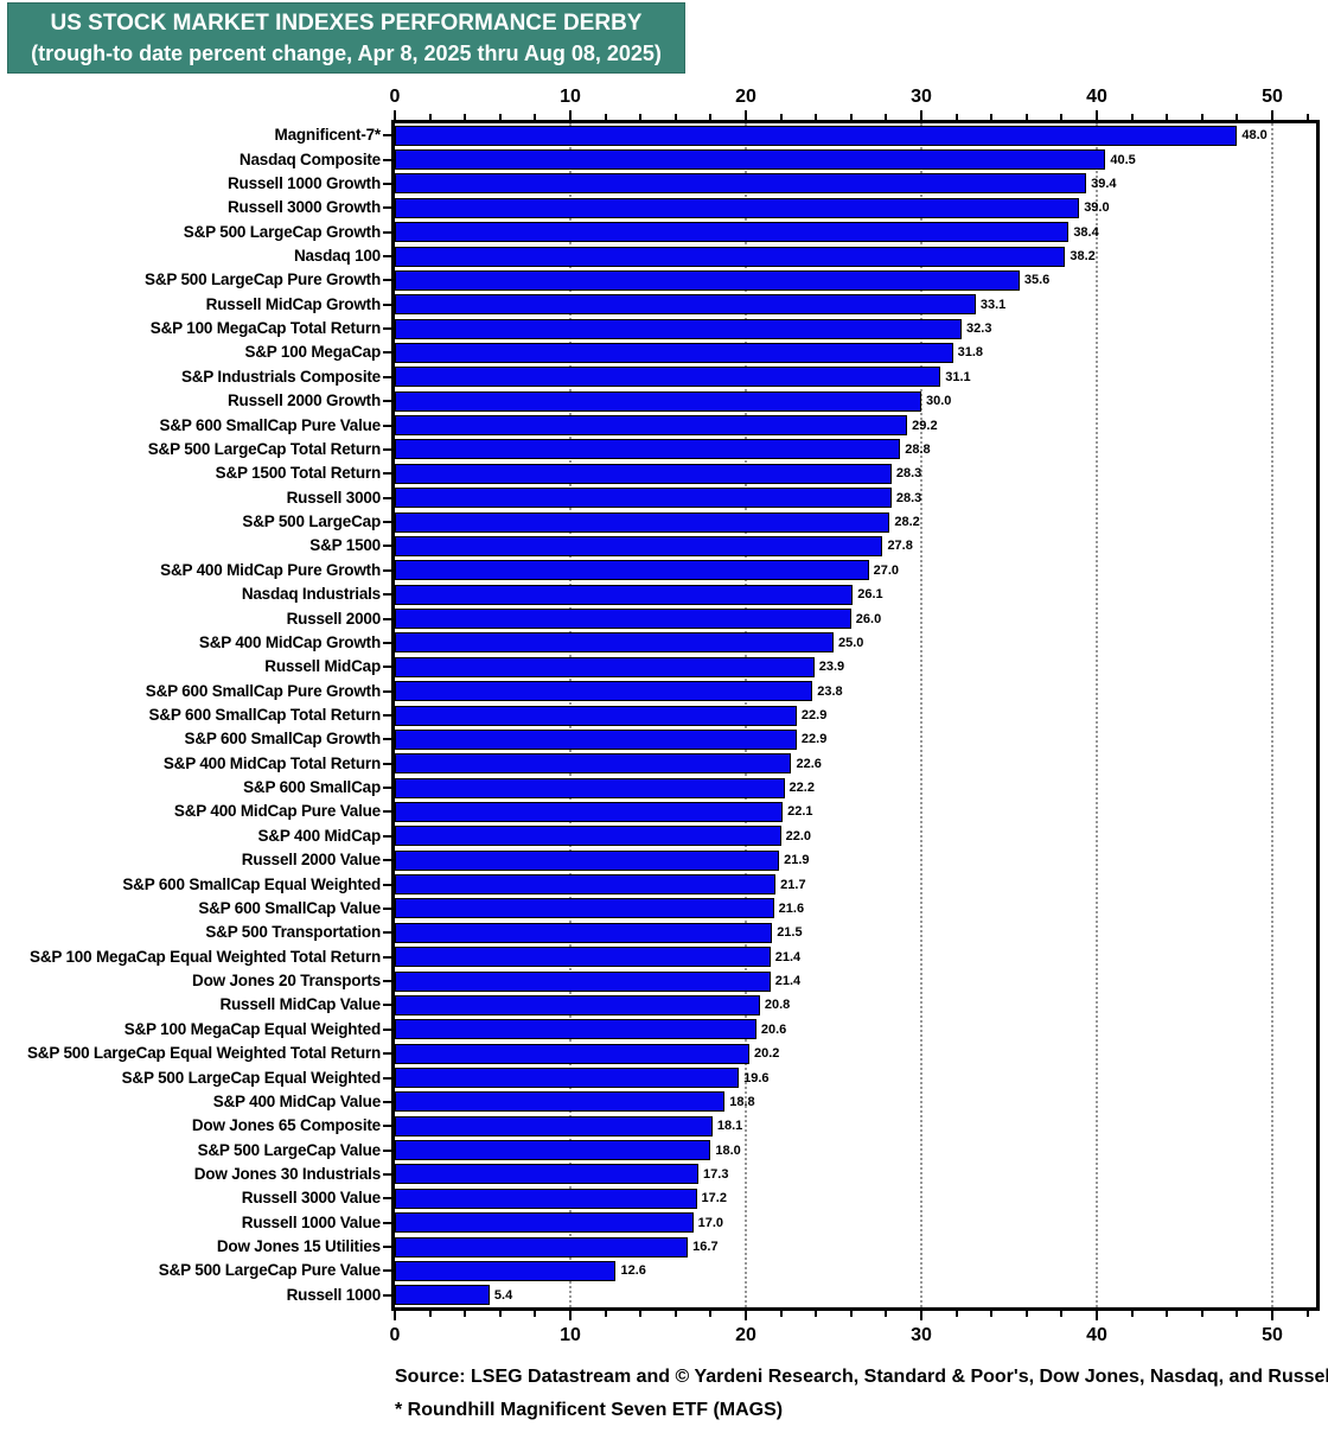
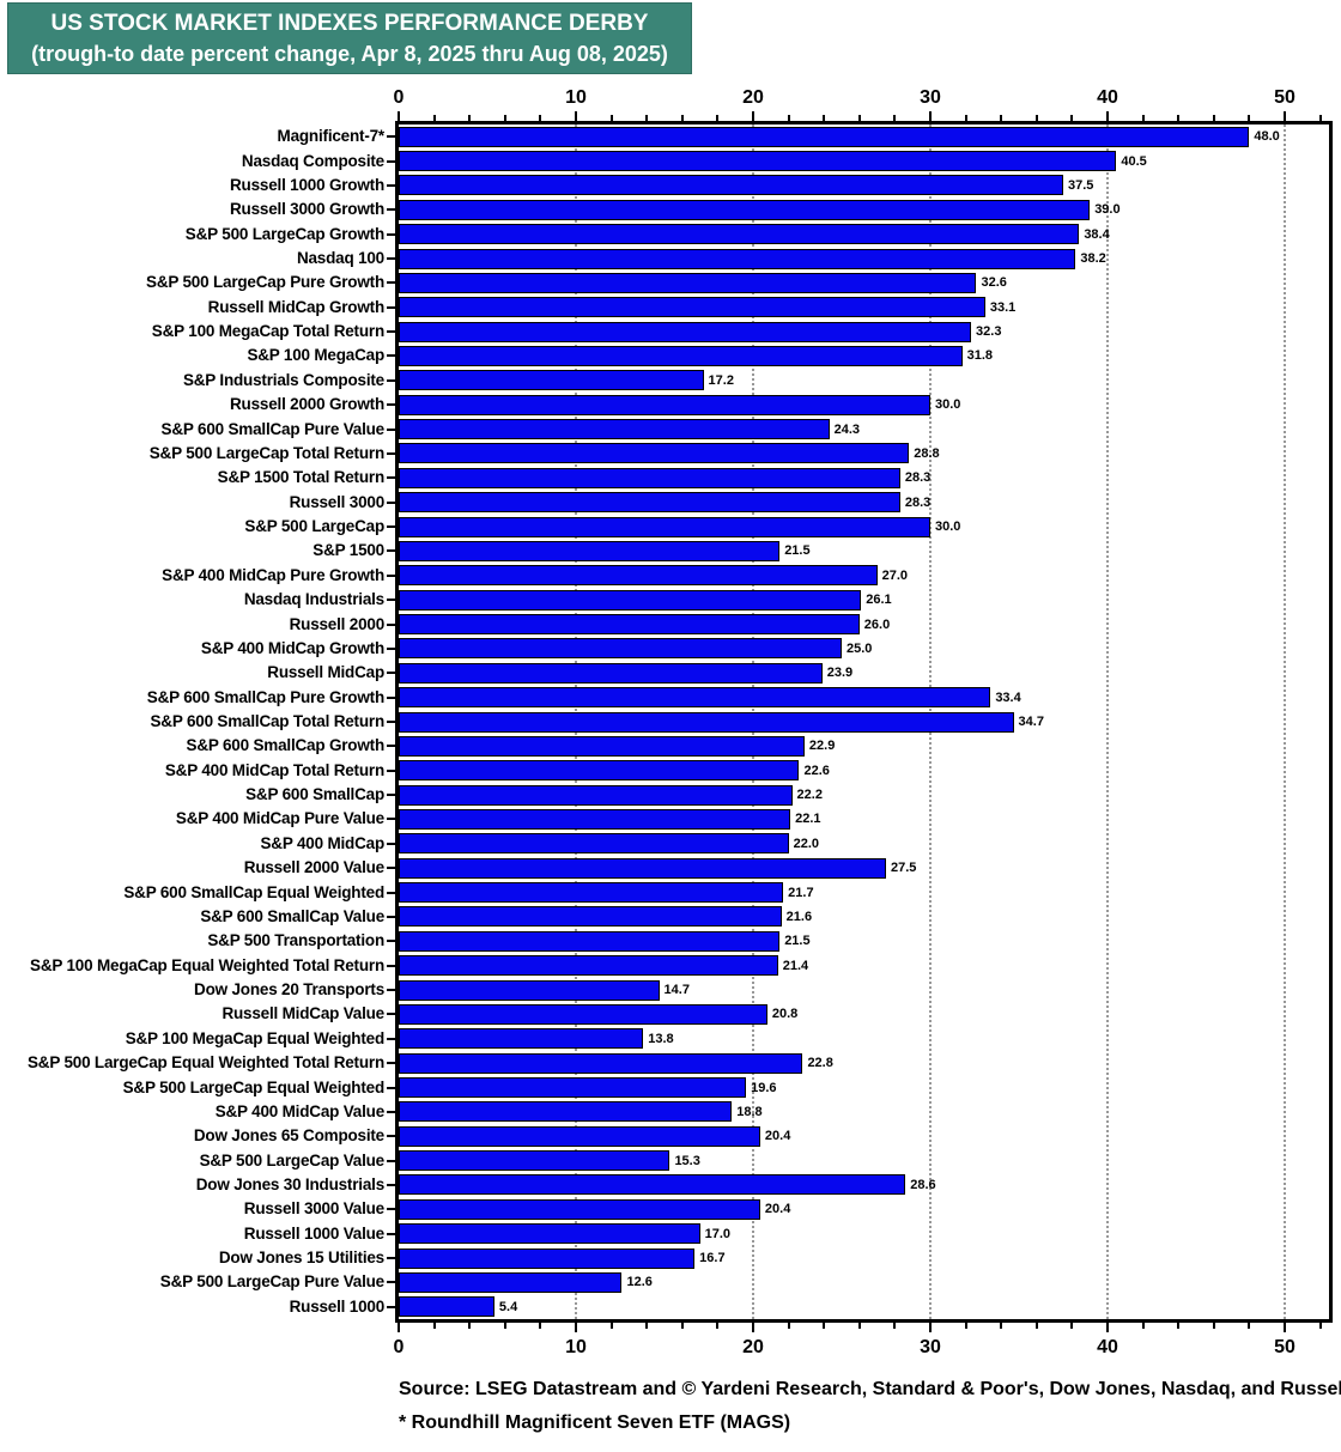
Russell 1000 Growth: 39.4 -> 37.5
S&P 500 LargeCap Pure Growth: 35.6 -> 32.6
S&P Industrials Composite: 31.1 -> 17.2
S&P 600 SmallCap Pure Value: 29.2 -> 24.3
S&P 500 LargeCap: 28.2 -> 30.0
S&P 1500: 27.8 -> 21.5
S&P 600 SmallCap Pure Growth: 23.8 -> 33.4
S&P 600 SmallCap Total Return: 22.9 -> 34.7
Russell 2000 Value: 21.9 -> 27.5
Dow Jones 20 Transports: 21.4 -> 14.7
S&P 100 MegaCap Equal Weighted: 20.6 -> 13.8
S&P 500 LargeCap Equal Weighted Total Return: 20.2 -> 22.8
Dow Jones 65 Composite: 18.1 -> 20.4
S&P 500 LargeCap Value: 18.0 -> 15.3
Dow Jones 30 Industrials: 17.3 -> 28.6
Russell 3000 Value: 17.2 -> 20.4
